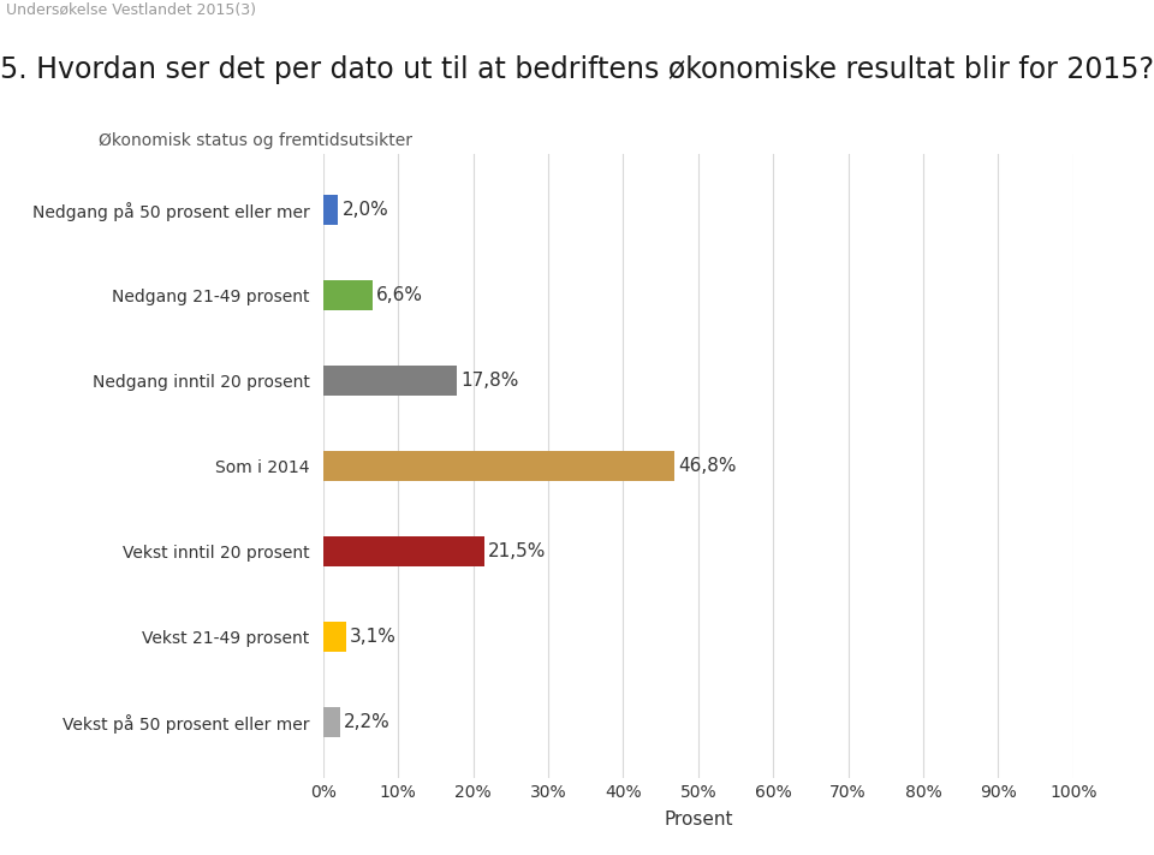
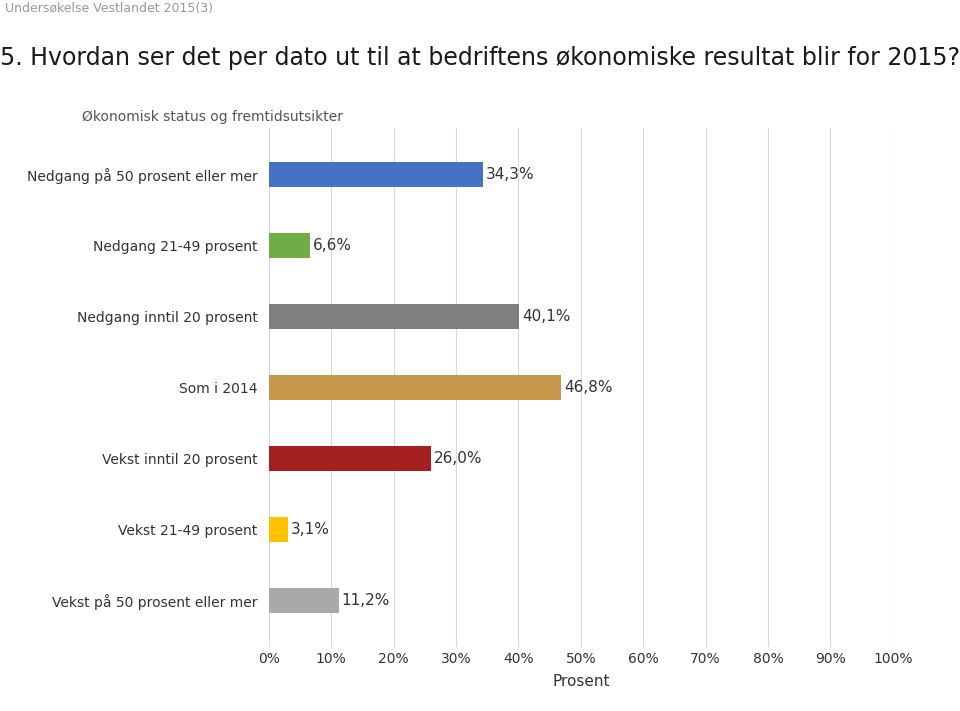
Nedgang på 50 prosent eller mer: 2,0% -> 34,3%
Nedgang inntil 20 prosent: 17,8% -> 40,1%
Vekst inntil 20 prosent: 21,5% -> 26,0%
Vekst på 50 prosent eller mer: 2,2% -> 11,2%
